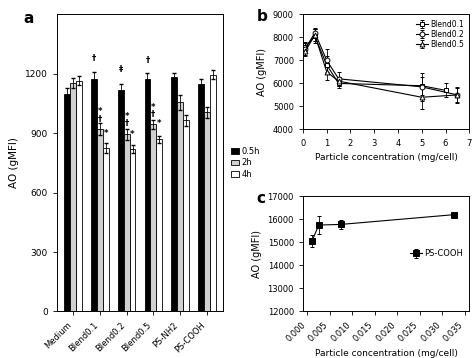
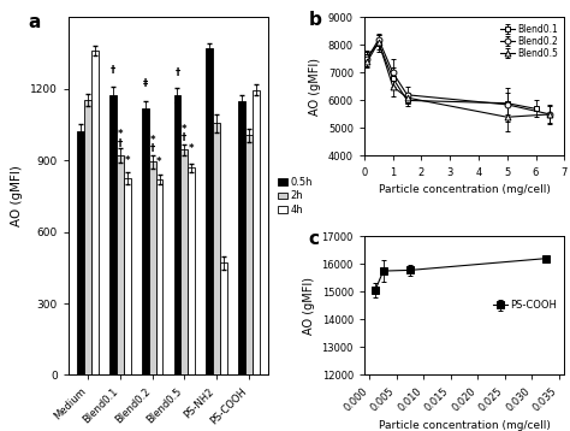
0.5h/Medium: 1100 -> 1020
4h/Medium: 1160 -> 1360
0.5h/PS-NH2: 1180 -> 1370
4h/PS-NH2: 960 -> 470
